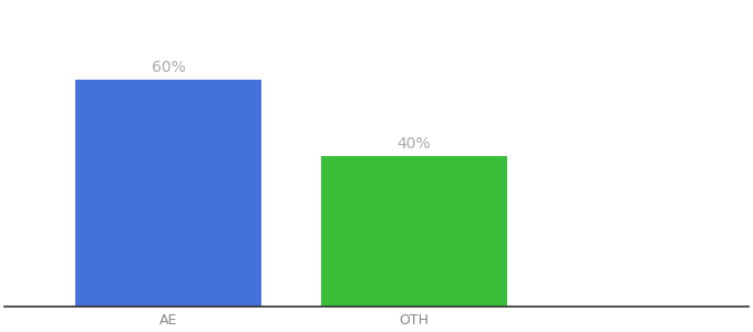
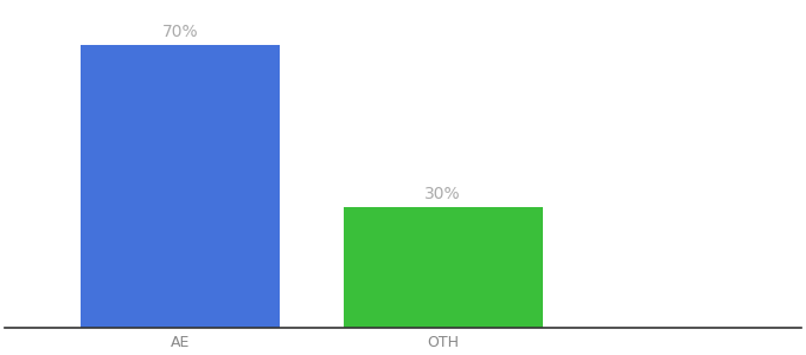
AE: 60% -> 70%
OTH: 40% -> 30%
